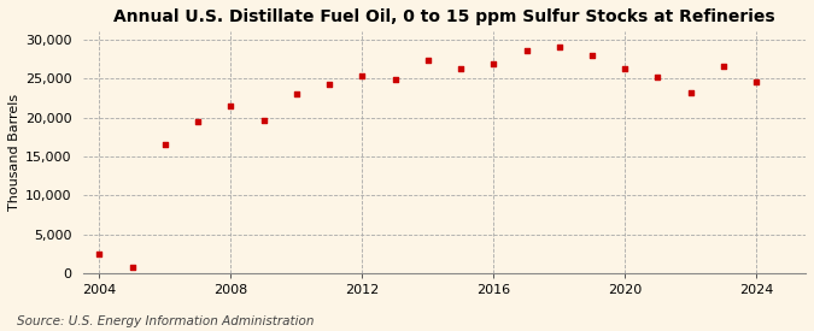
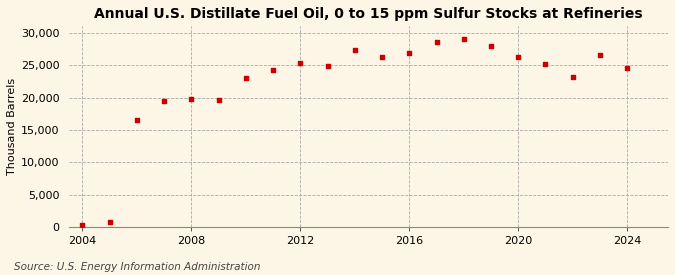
2004: 2,400 -> 300
2008: 21,400 -> 19,800
